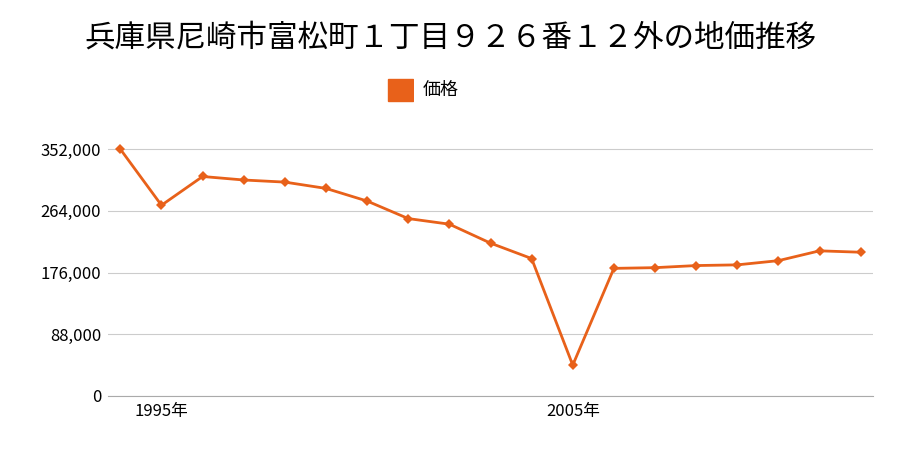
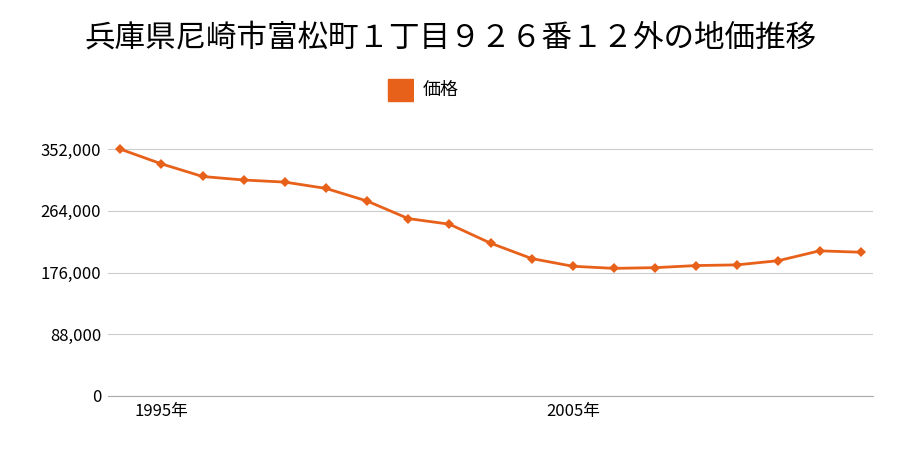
1995年: 272,000 -> 331,000
2005年: 44,000 -> 185,000
